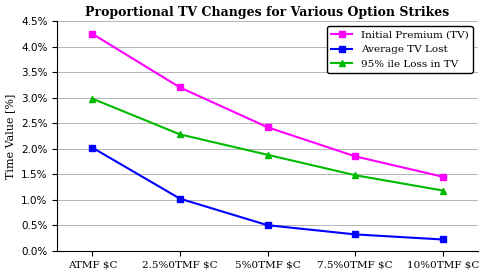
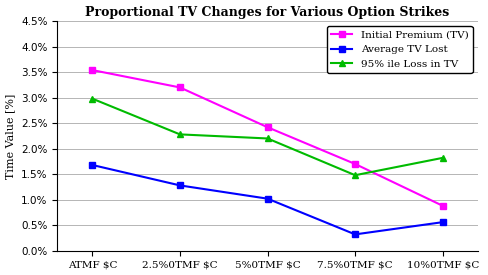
Initial Premium (TV)/ATMF $C: 4.25% -> 3.54%
Average TV Lost/ATMF $C: 2.02% -> 1.68%
Average TV Lost/2.5%0TMF $C: 1.02% -> 1.28%
Average TV Lost/5%0TMF $C: 0.50% -> 1.02%
95% ile Loss in TV/5%0TMF $C: 1.88% -> 2.20%
Initial Premium (TV)/7.5%0TMF $C: 1.85% -> 1.70%
Initial Premium (TV)/10%0TMF $C: 1.45% -> 0.88%
Average TV Lost/10%0TMF $C: 0.22% -> 0.56%
95% ile Loss in TV/10%0TMF $C: 1.18% -> 1.82%
